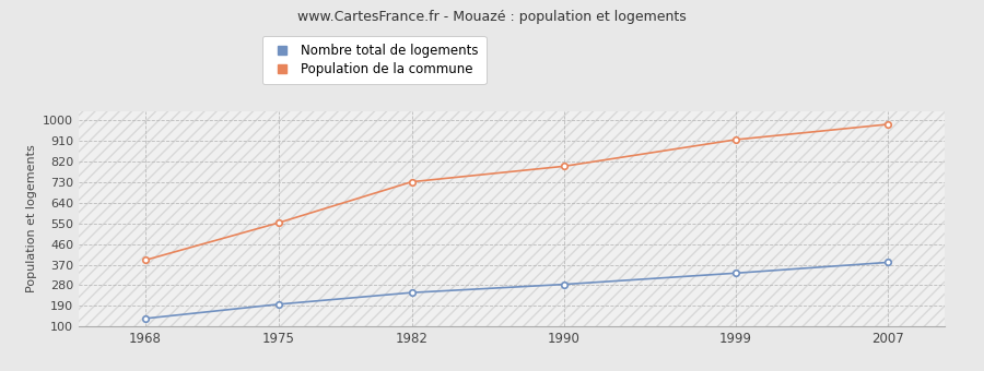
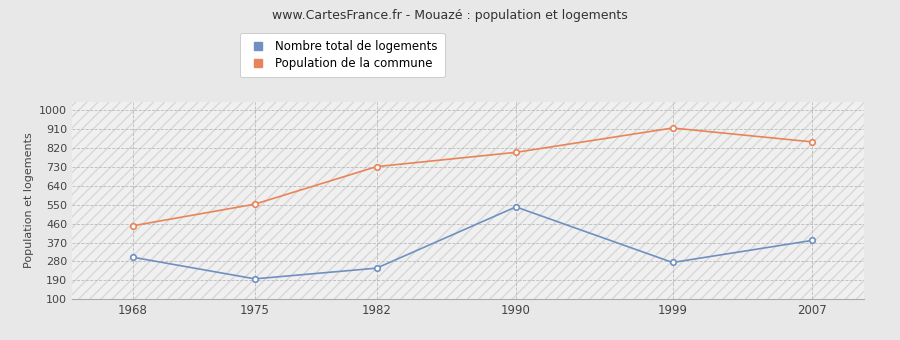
Nombre total de logements/1968: 135 -> 300
Population de la commune/1968: 390 -> 450
Nombre total de logements/1990: 284 -> 540
Nombre total de logements/1999: 333 -> 275
Population de la commune/2007: 983 -> 850
